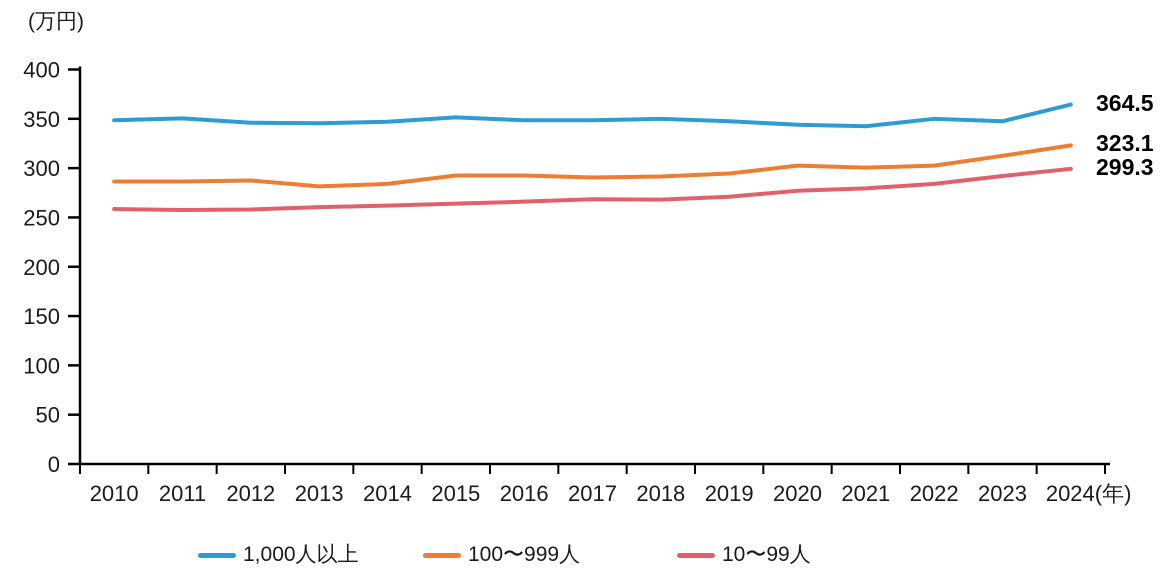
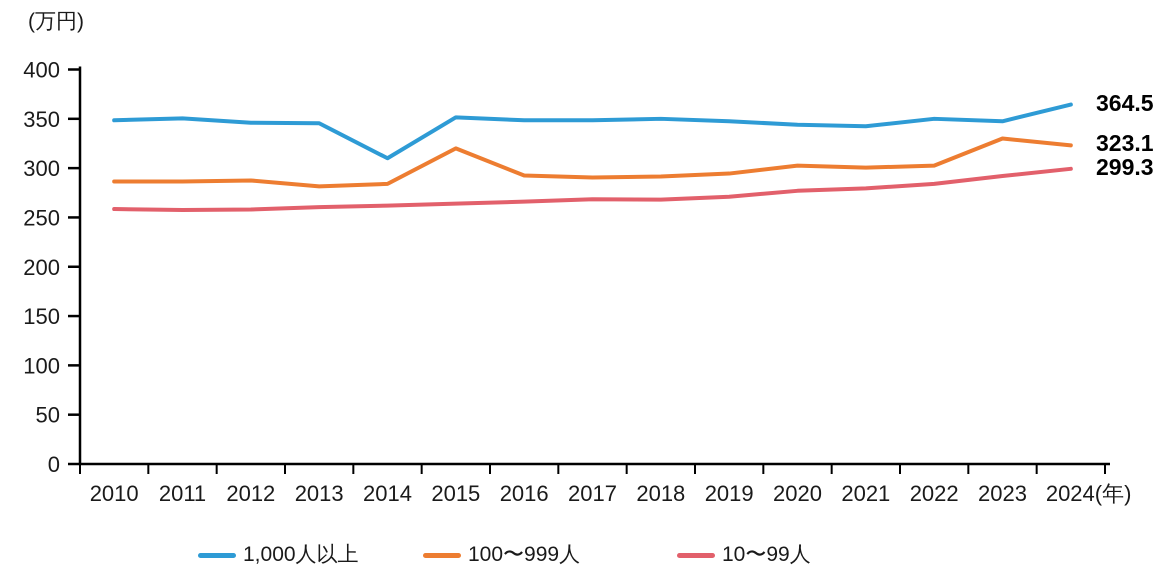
1,000人以上/2014: 350 -> 310
100〜999人/2015: 290 -> 320
100〜999人/2023: 310 -> 330
